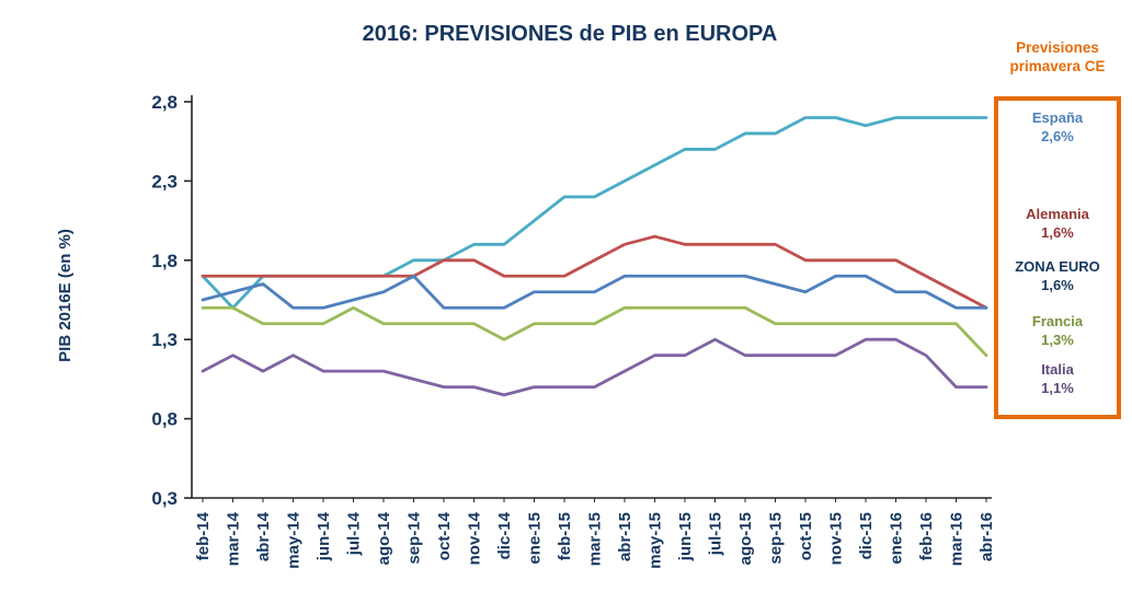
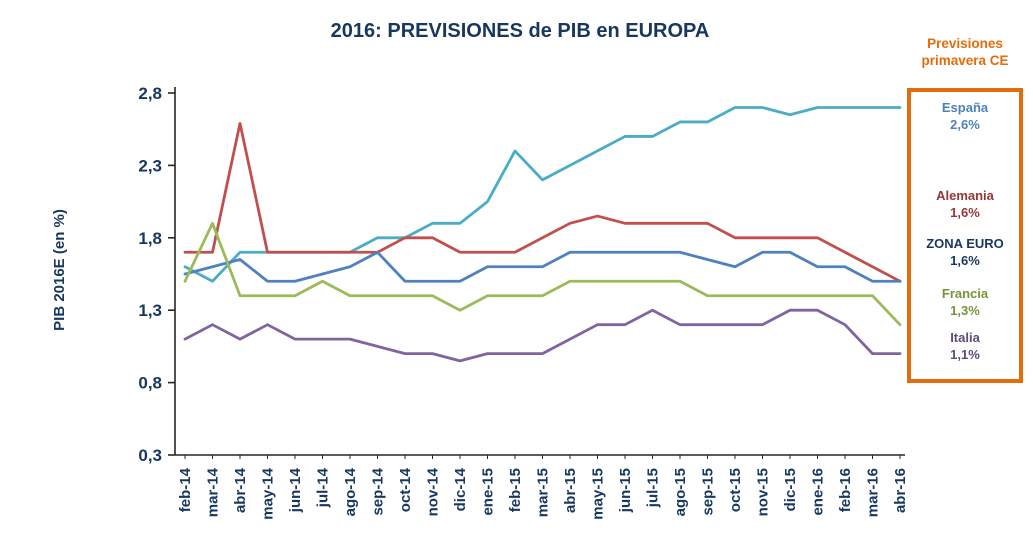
España/feb-14: 1,70 -> 1,60
Francia/mar-14: 1,5 -> 1,9
Alemania/abr-14: 1,70 -> 2,59
España/feb-15: 2,20 -> 2,40
